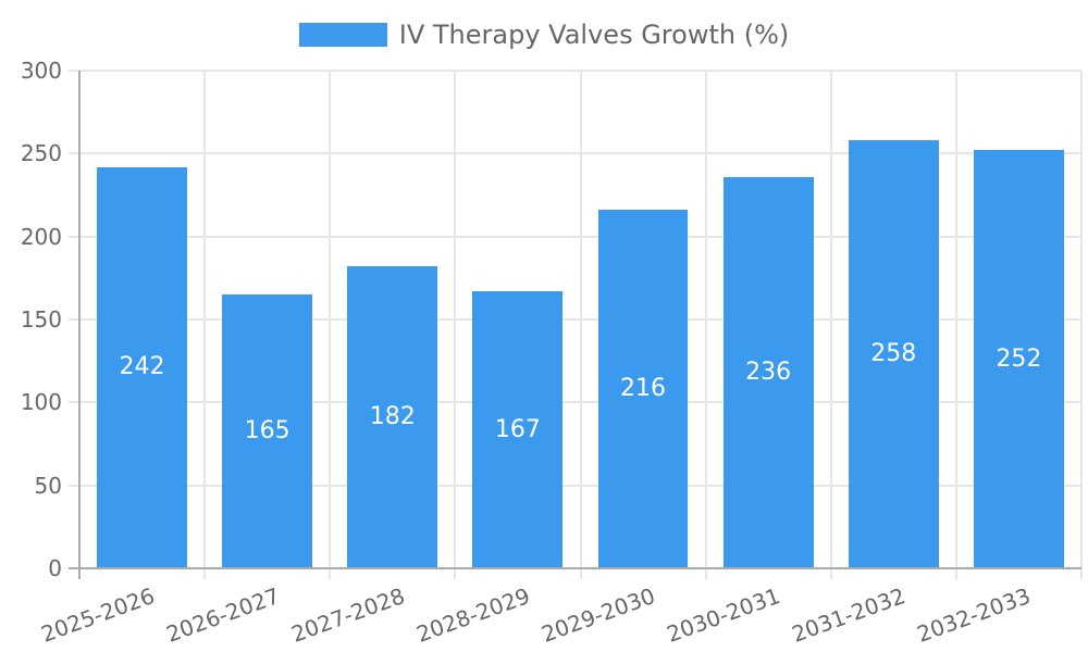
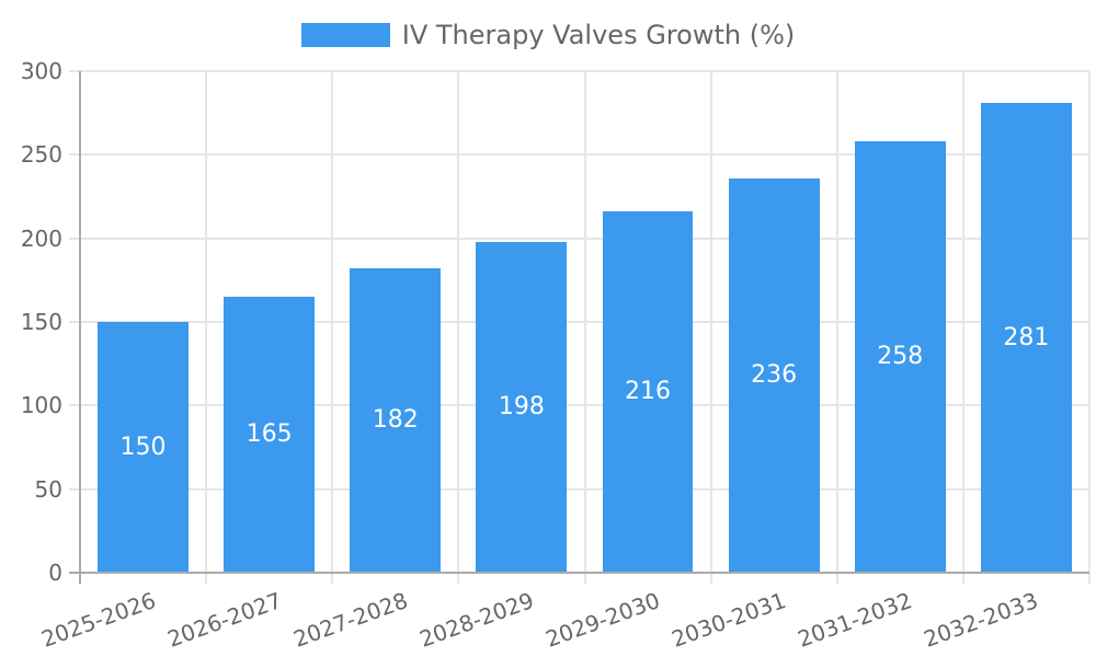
2025-2026: 242 -> 150
2028-2029: 167 -> 198
2032-2033: 252 -> 281
